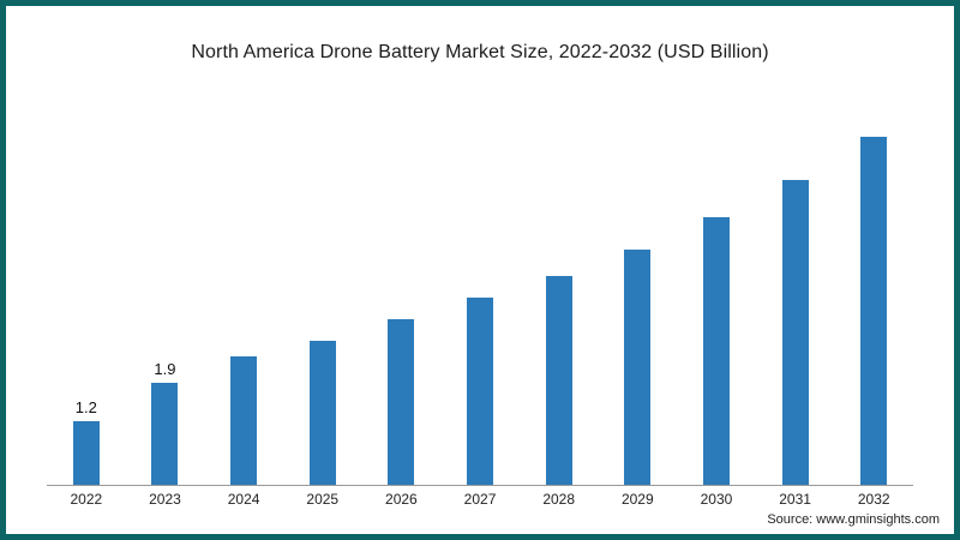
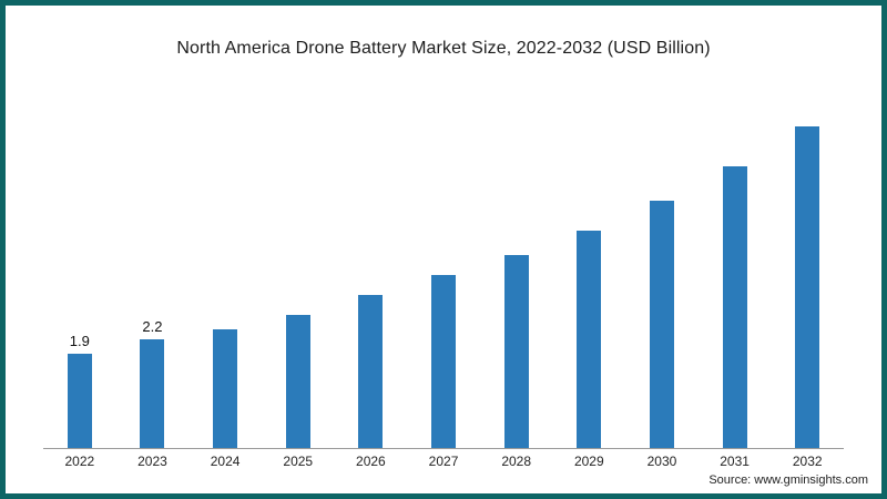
2022: 1.2 -> 1.9
2023: 1.9 -> 2.2
